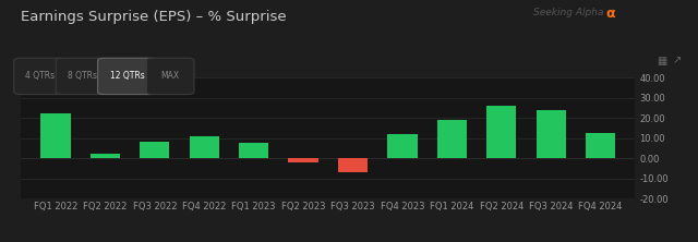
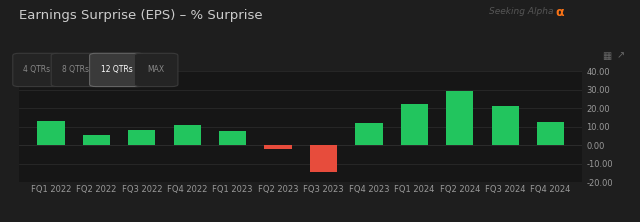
FQ1 2022: 22 -> 13
FQ2 2022: 2 -> 6
FQ3 2023: -7 -> -14
FQ1 2024: 19 -> 22
FQ2 2024: 26 -> 29
FQ3 2024: 24 -> 21
